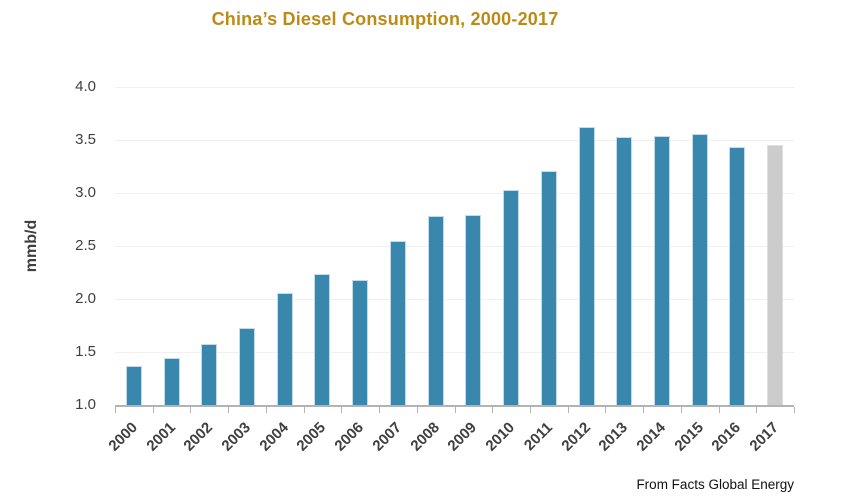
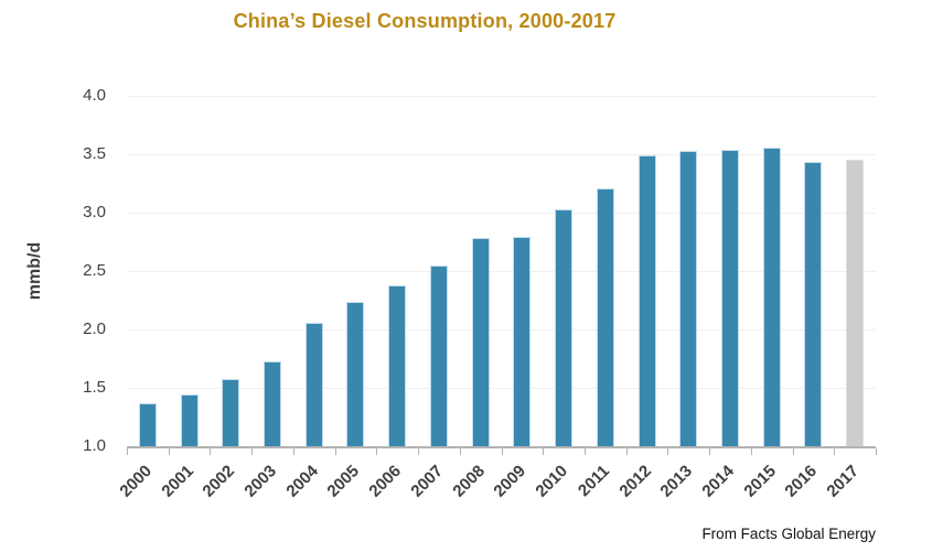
2006: 2.18 -> 2.38
2012: 3.62 -> 3.49
